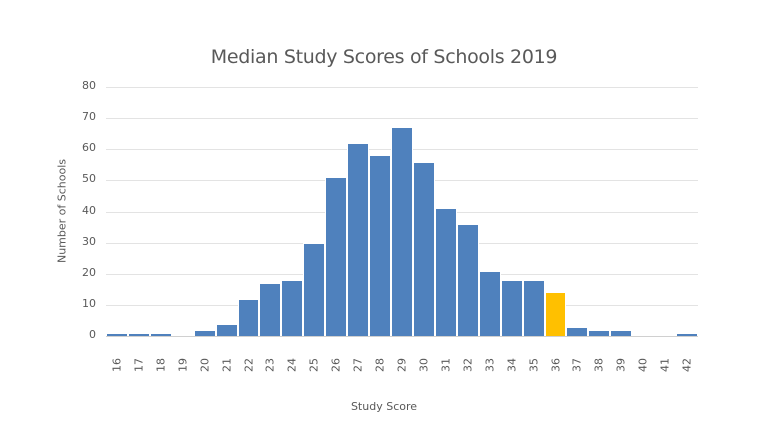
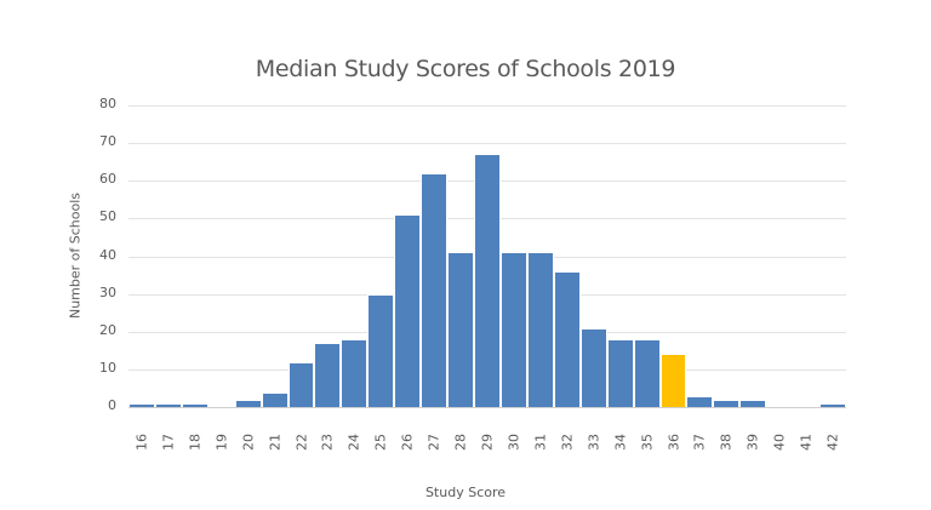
28: 58 -> 41
30: 56 -> 41
